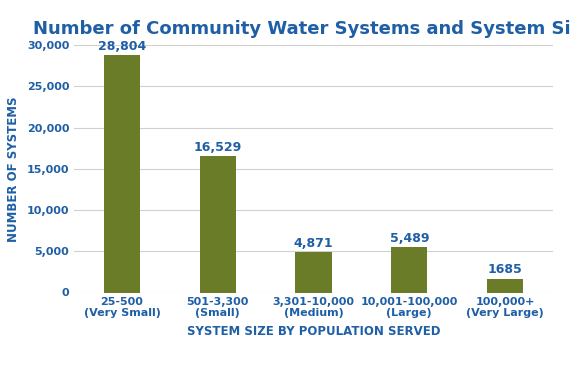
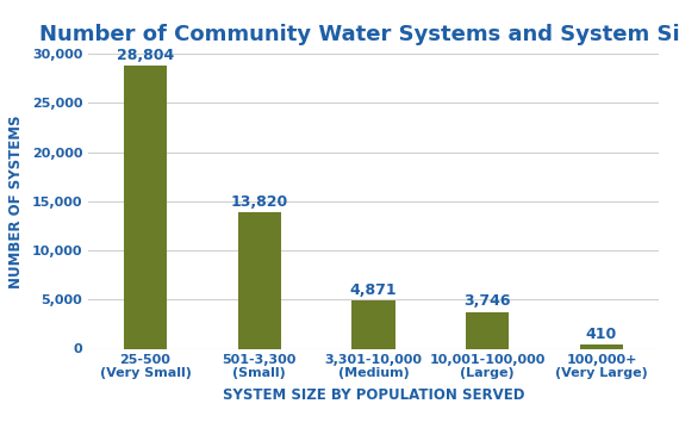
501-3,300 (Small): 16,529 -> 13,820
10,001-100,000 (Large): 5,489 -> 3,746
100,000+ (Very Large): 1685 -> 410
